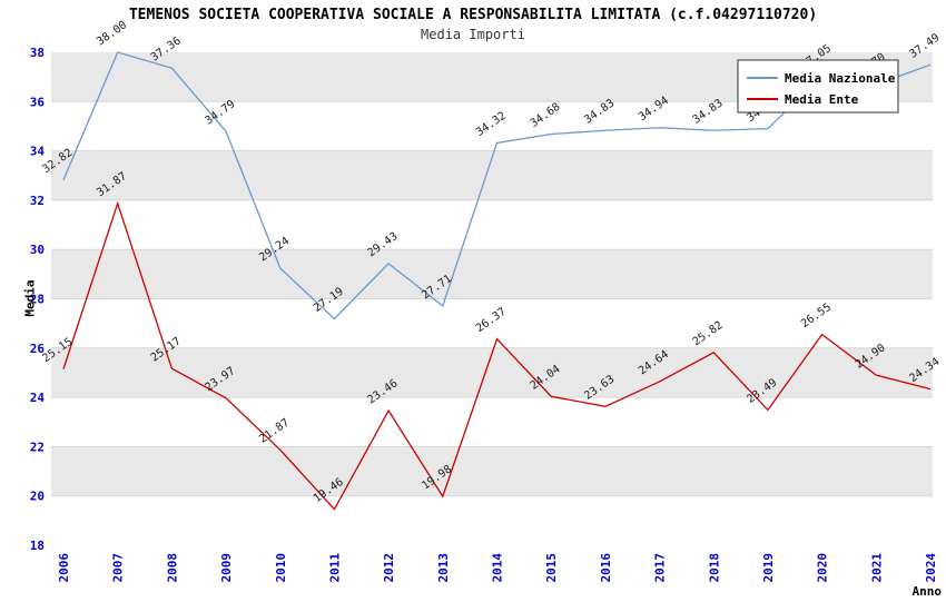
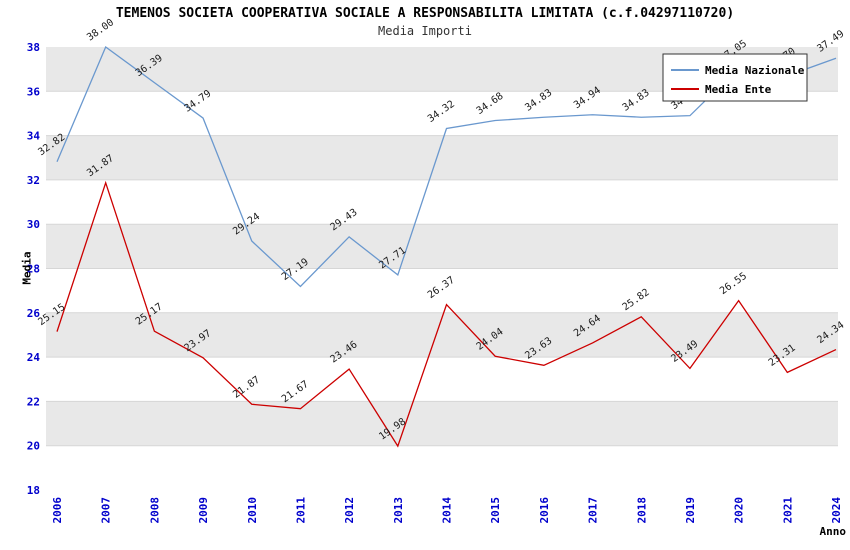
Media Nazionale/2008: 37.36 -> 36.39
Media Ente/2011: 19.46 -> 21.67
Media Ente/2021: 24.90 -> 23.31
